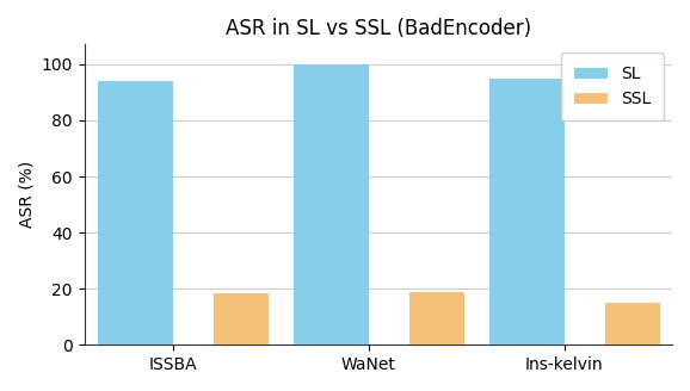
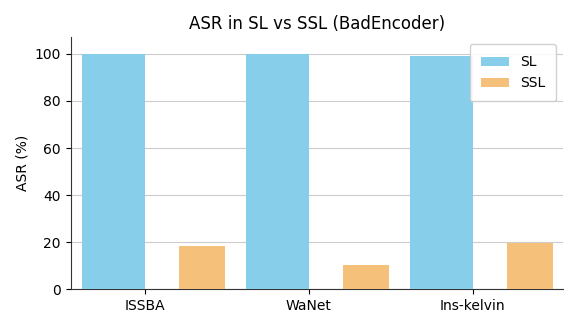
SL/ISSBA: 94 -> 100
SSL/WaNet: 19.0 -> 10.5
SL/Ins-kelvin: 95 -> 99
SSL/Ins-kelvin: 15.0 -> 19.5
